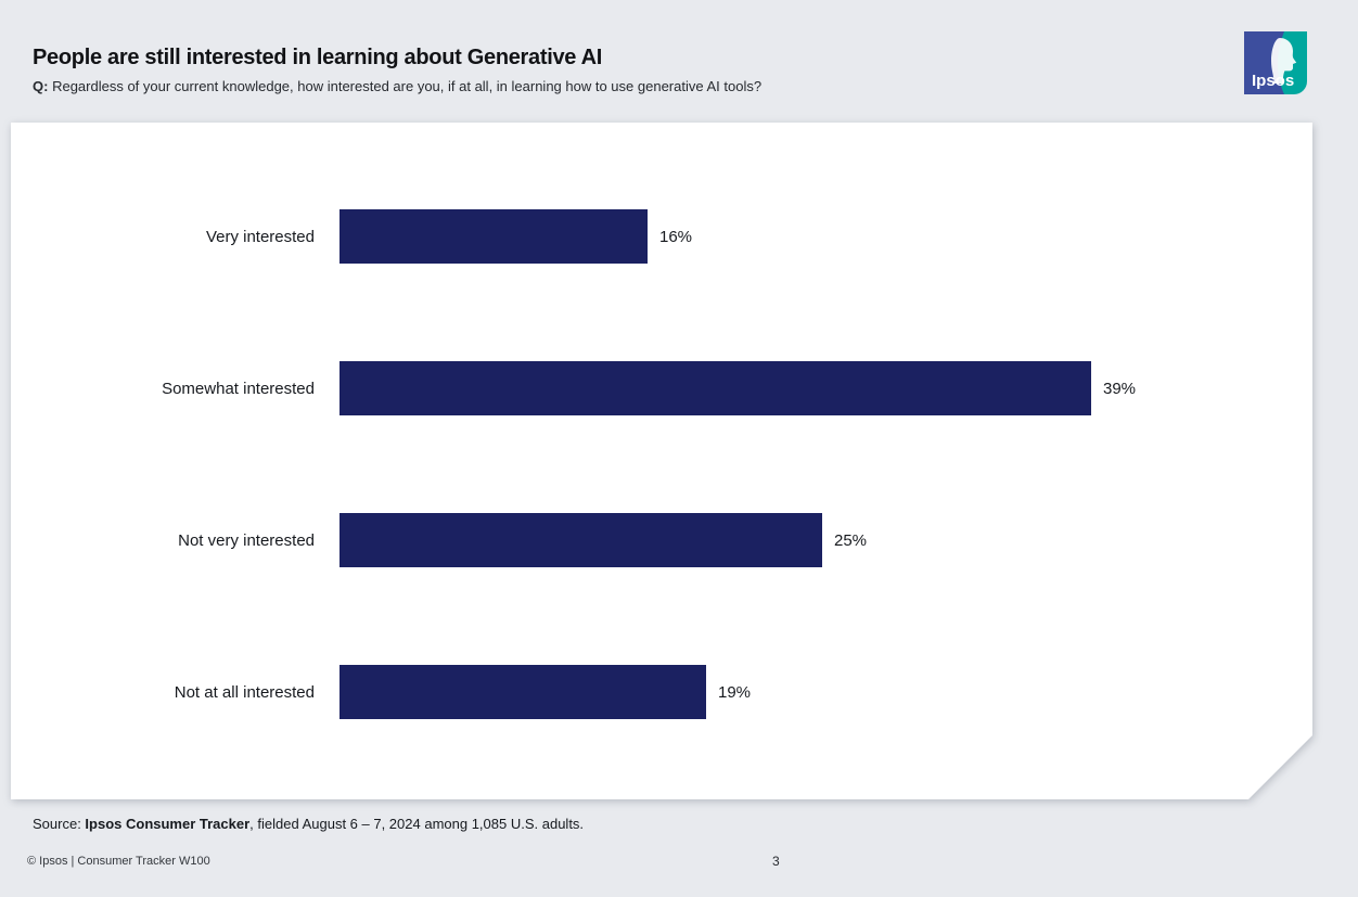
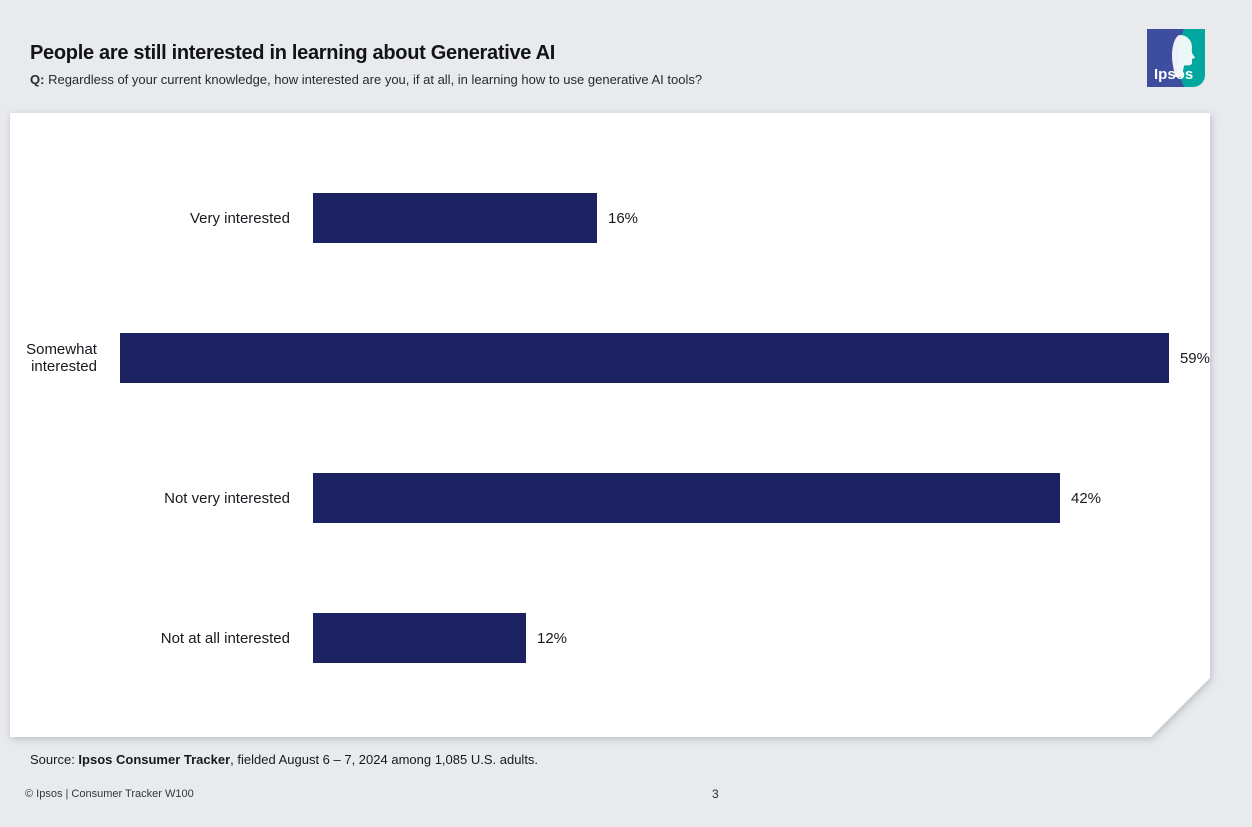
Somewhat interested: 39% -> 59%
Not very interested: 25% -> 42%
Not at all interested: 19% -> 12%
